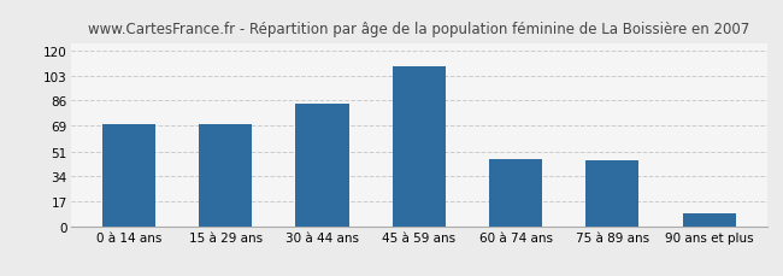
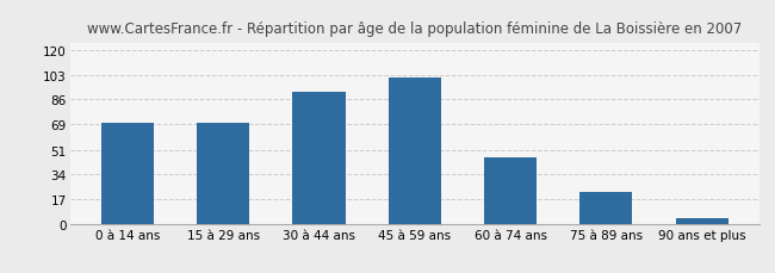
30 à 44 ans: 84 -> 91
45 à 59 ans: 109 -> 101
75 à 89 ans: 45 -> 22
90 ans et plus: 9 -> 4
